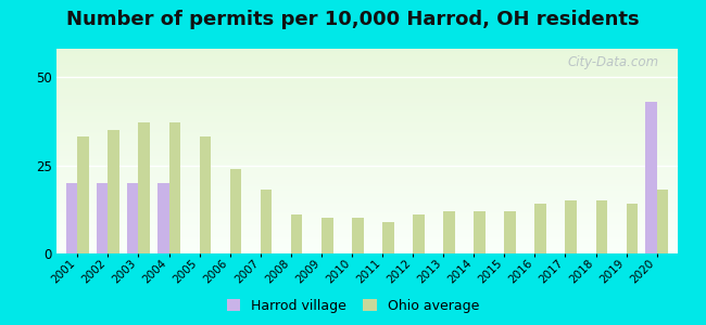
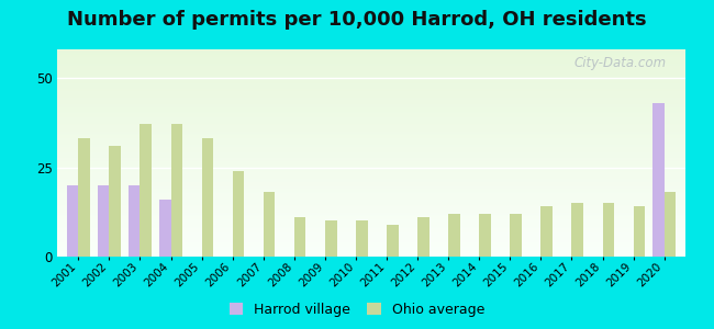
Ohio average/2002: 35 -> 31
Harrod village/2004: 20 -> 16
